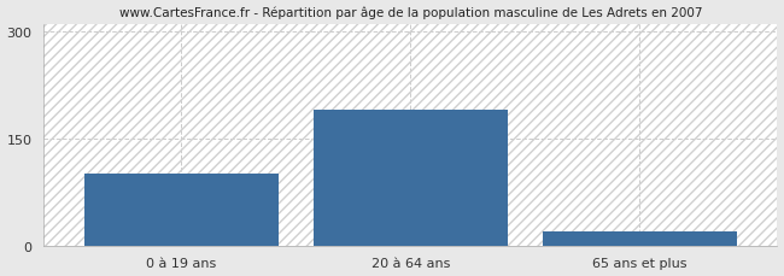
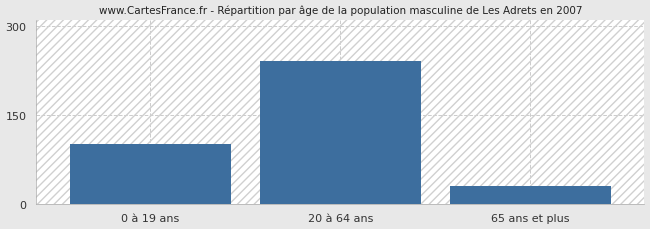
20 à 64 ans: 190 -> 240
65 ans et plus: 20 -> 30
